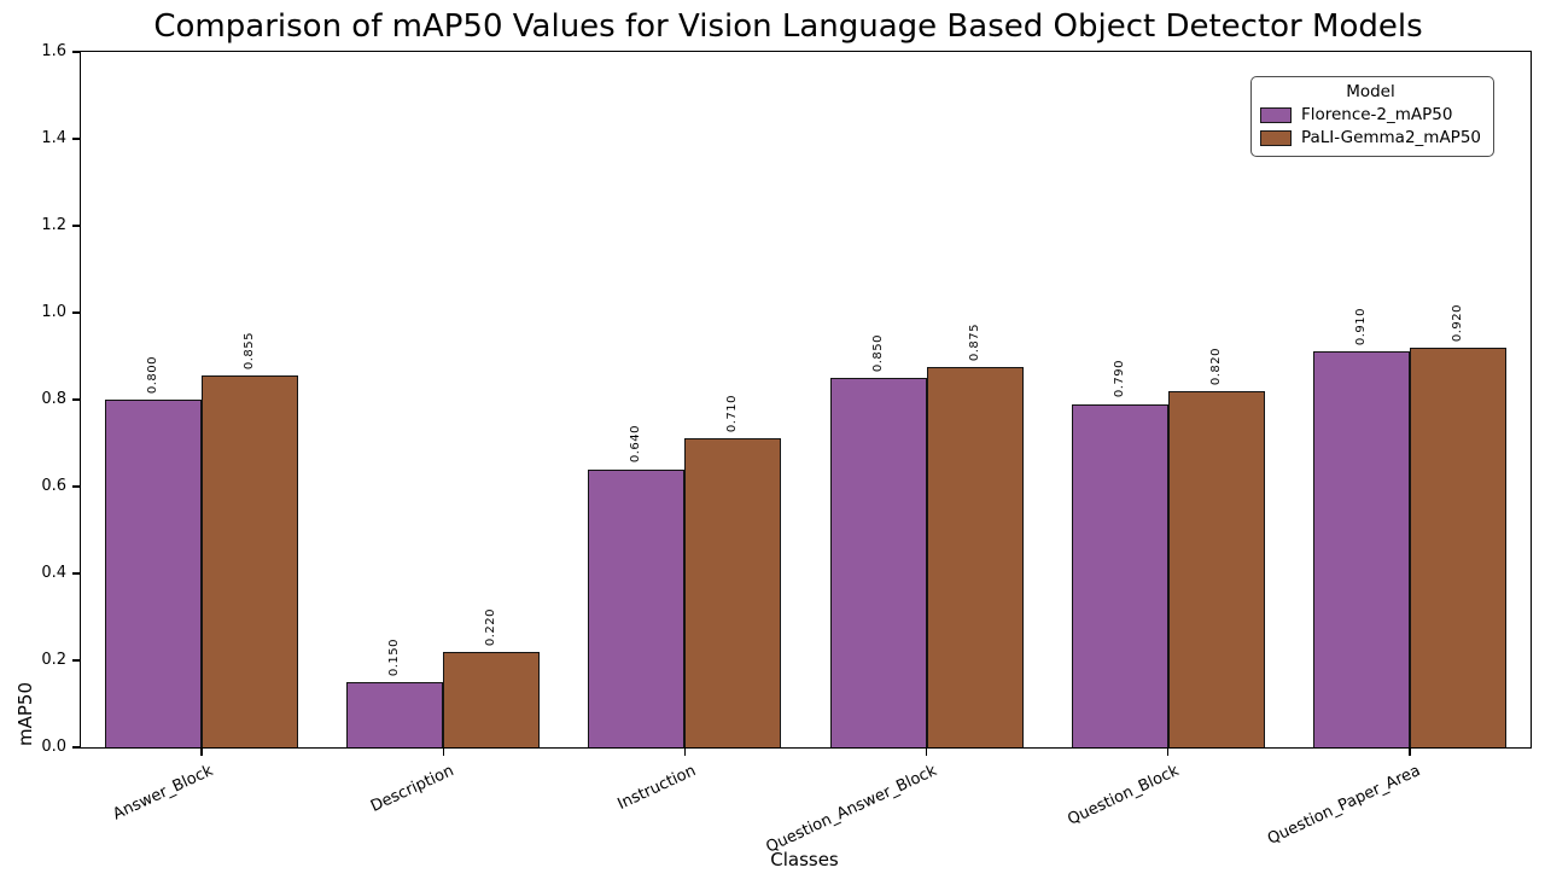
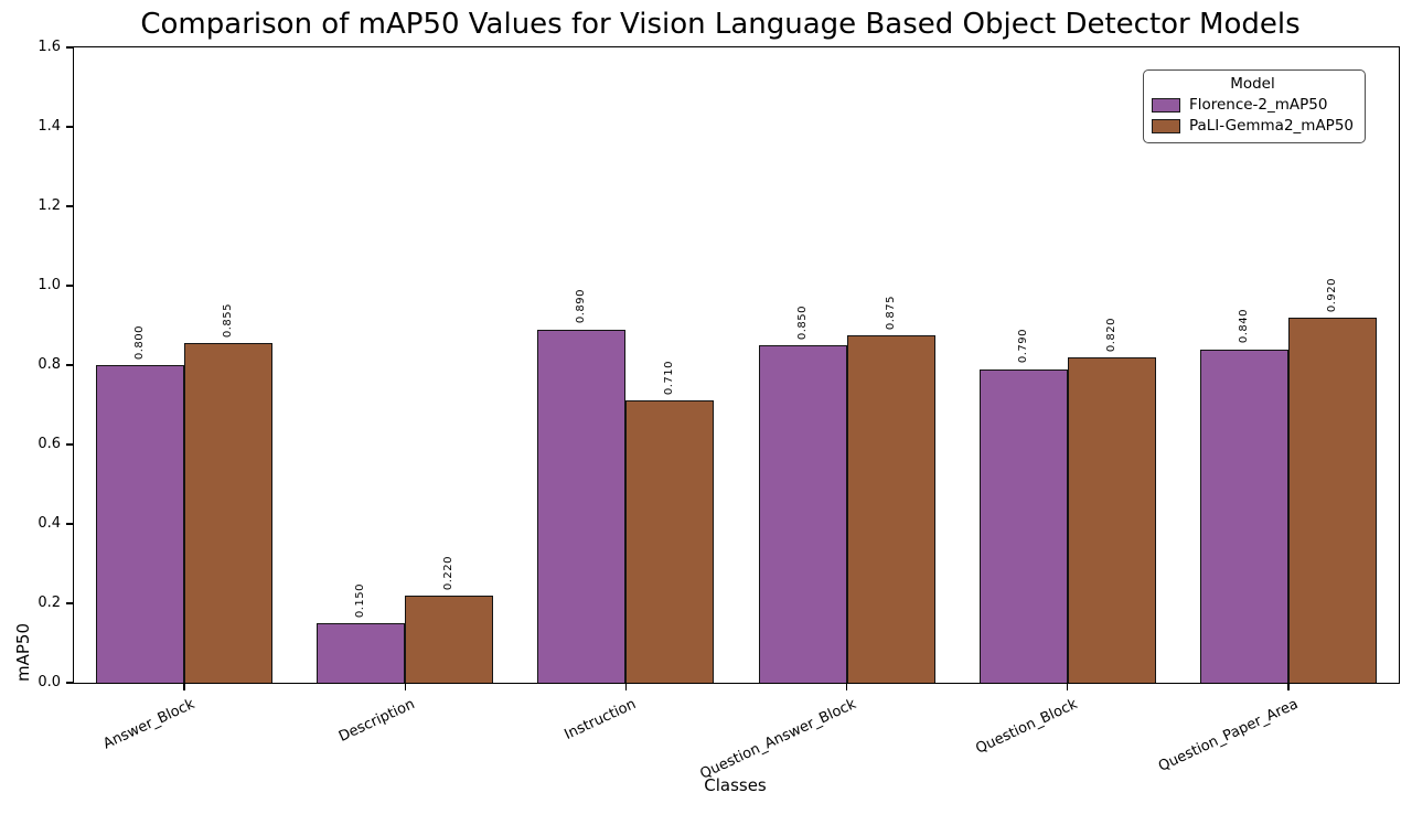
Florence-2_mAP50/Instruction: 0.640 -> 0.890
Florence-2_mAP50/Question_Paper_Area: 0.910 -> 0.840
